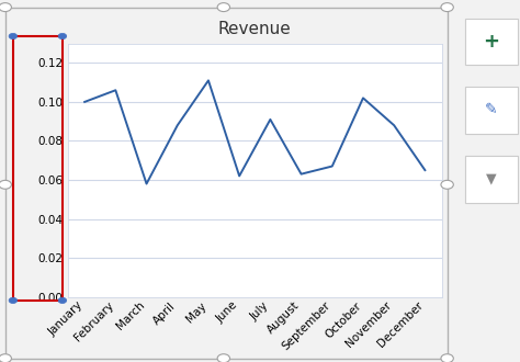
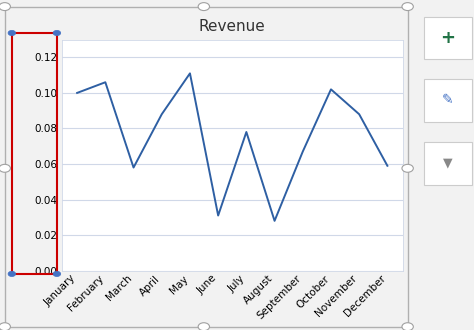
June: 0.062 -> 0.031
July: 0.091 -> 0.078
August: 0.063 -> 0.028
December: 0.065 -> 0.059
